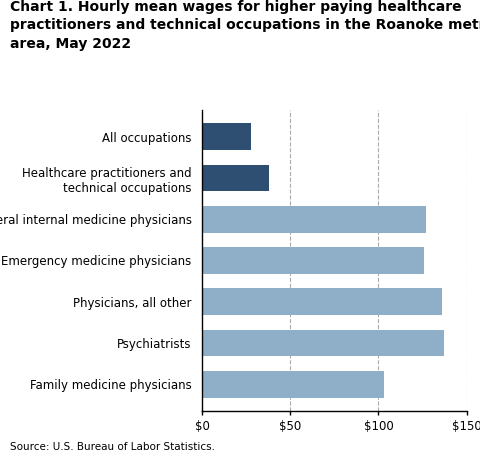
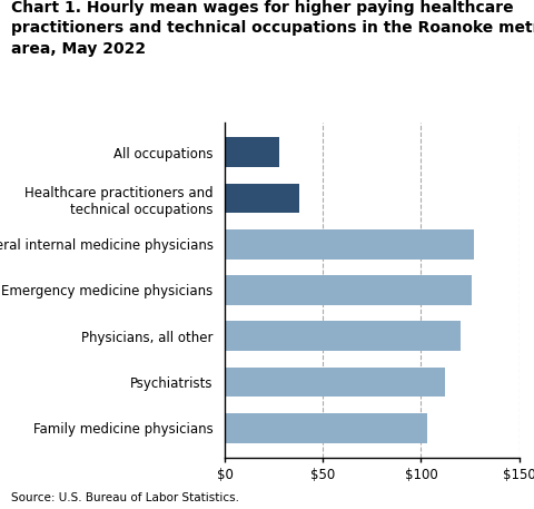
Physicians, all other: $136 -> $120
Psychiatrists: $137 -> $112
